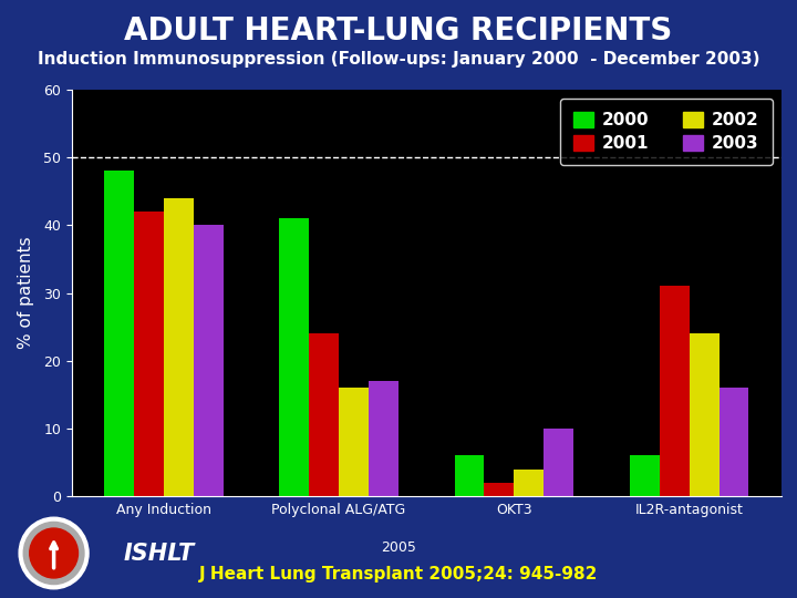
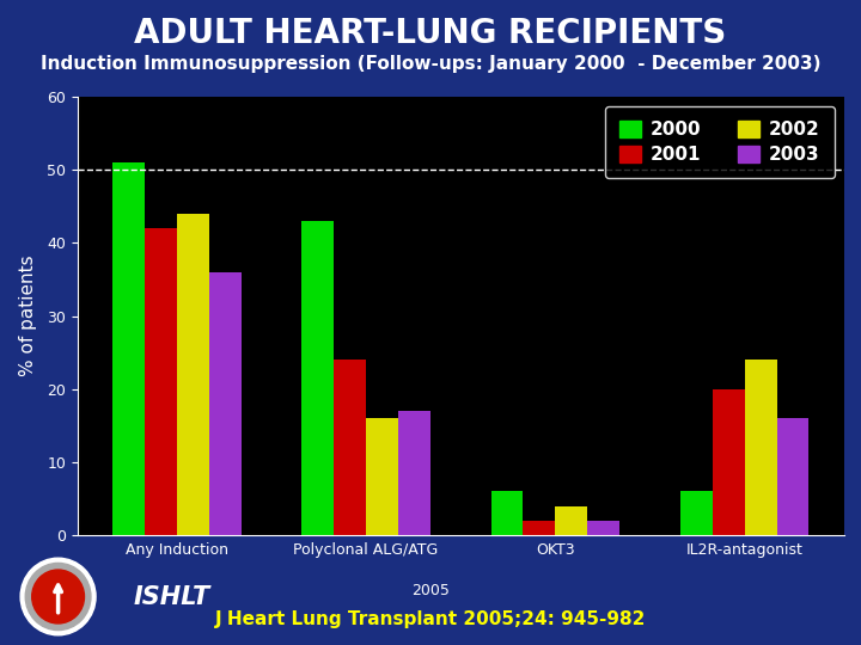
2000/Any Induction: 48 -> 51
2003/Any Induction: 40 -> 36
2000/Polyclonal ALG/ATG: 41 -> 43
2003/OKT3: 10 -> 2
2001/IL2R-antagonist: 31 -> 20
